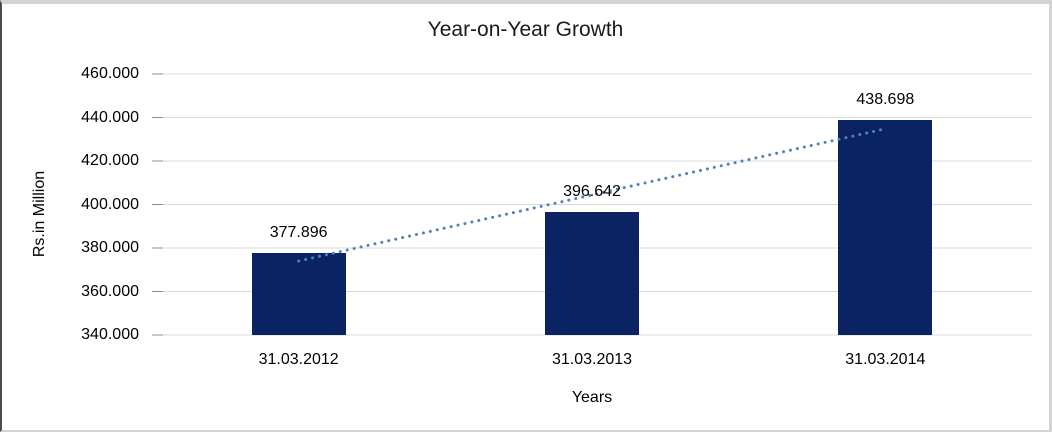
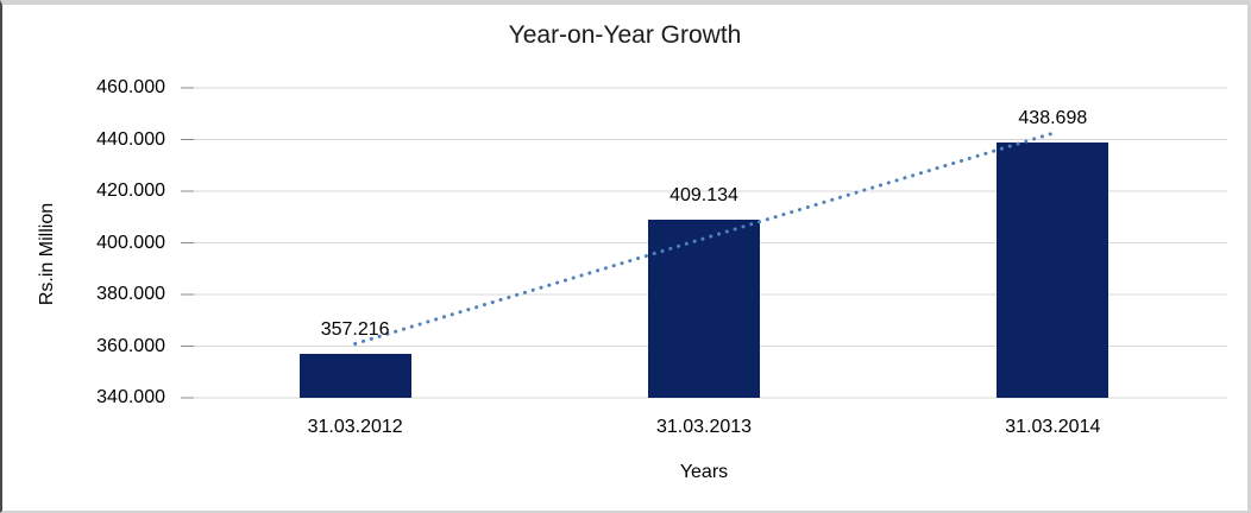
31.03.2012: 377.896 -> 357.216
31.03.2013: 396.642 -> 409.134
